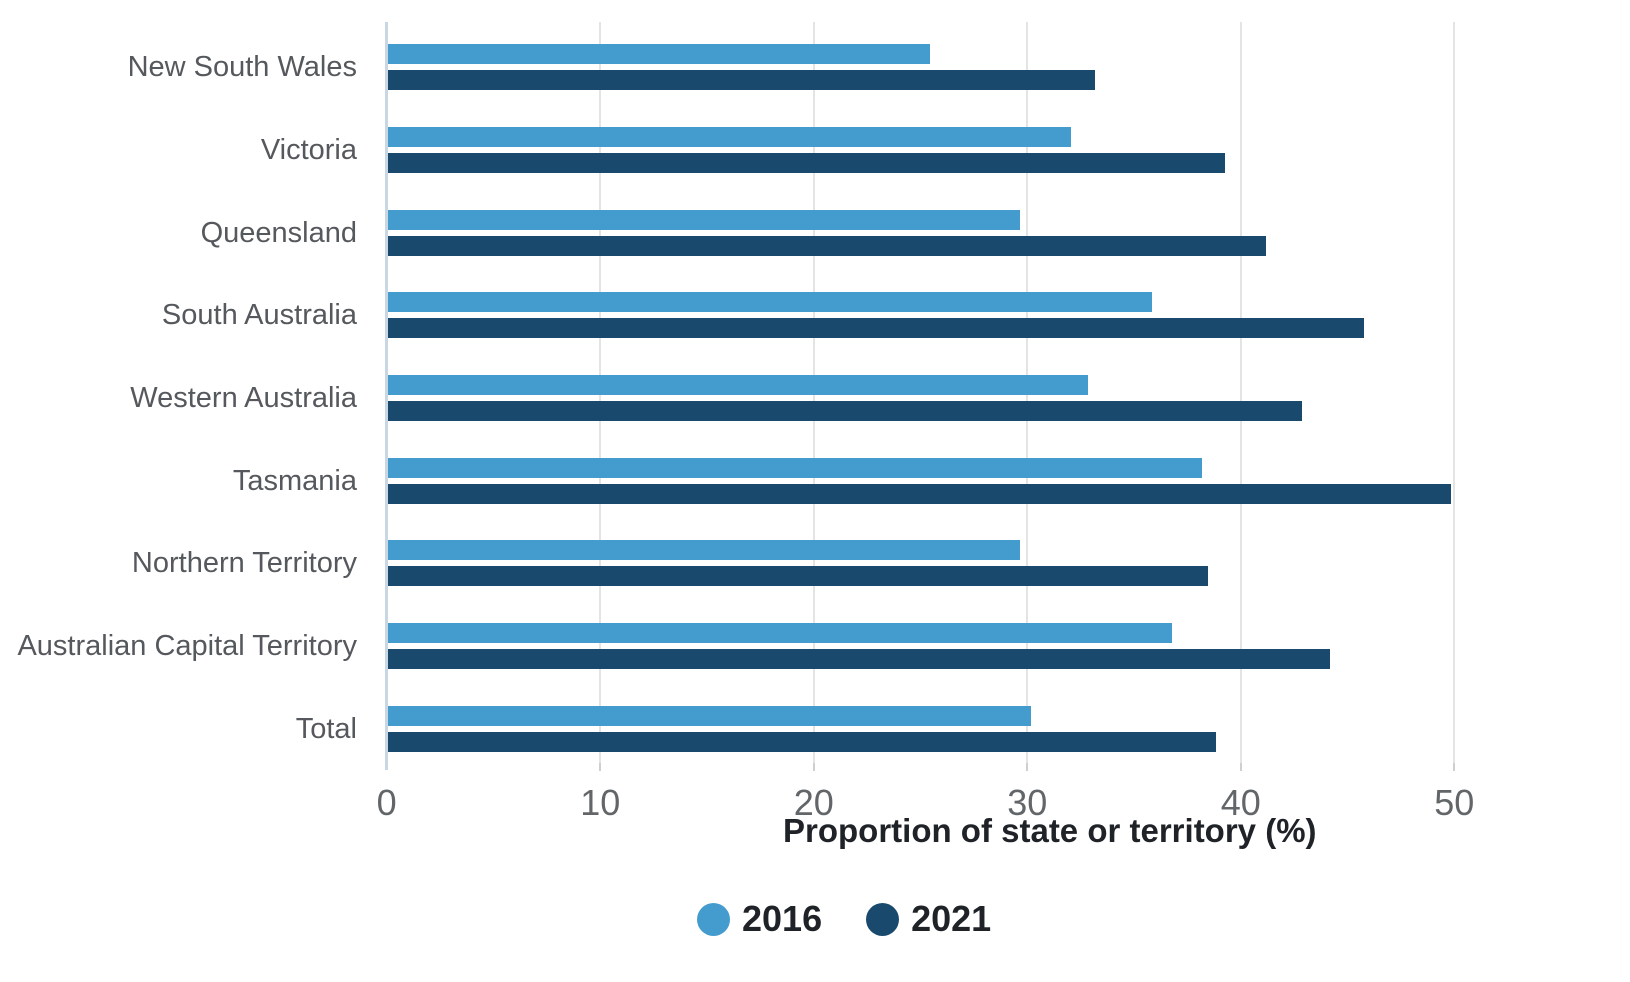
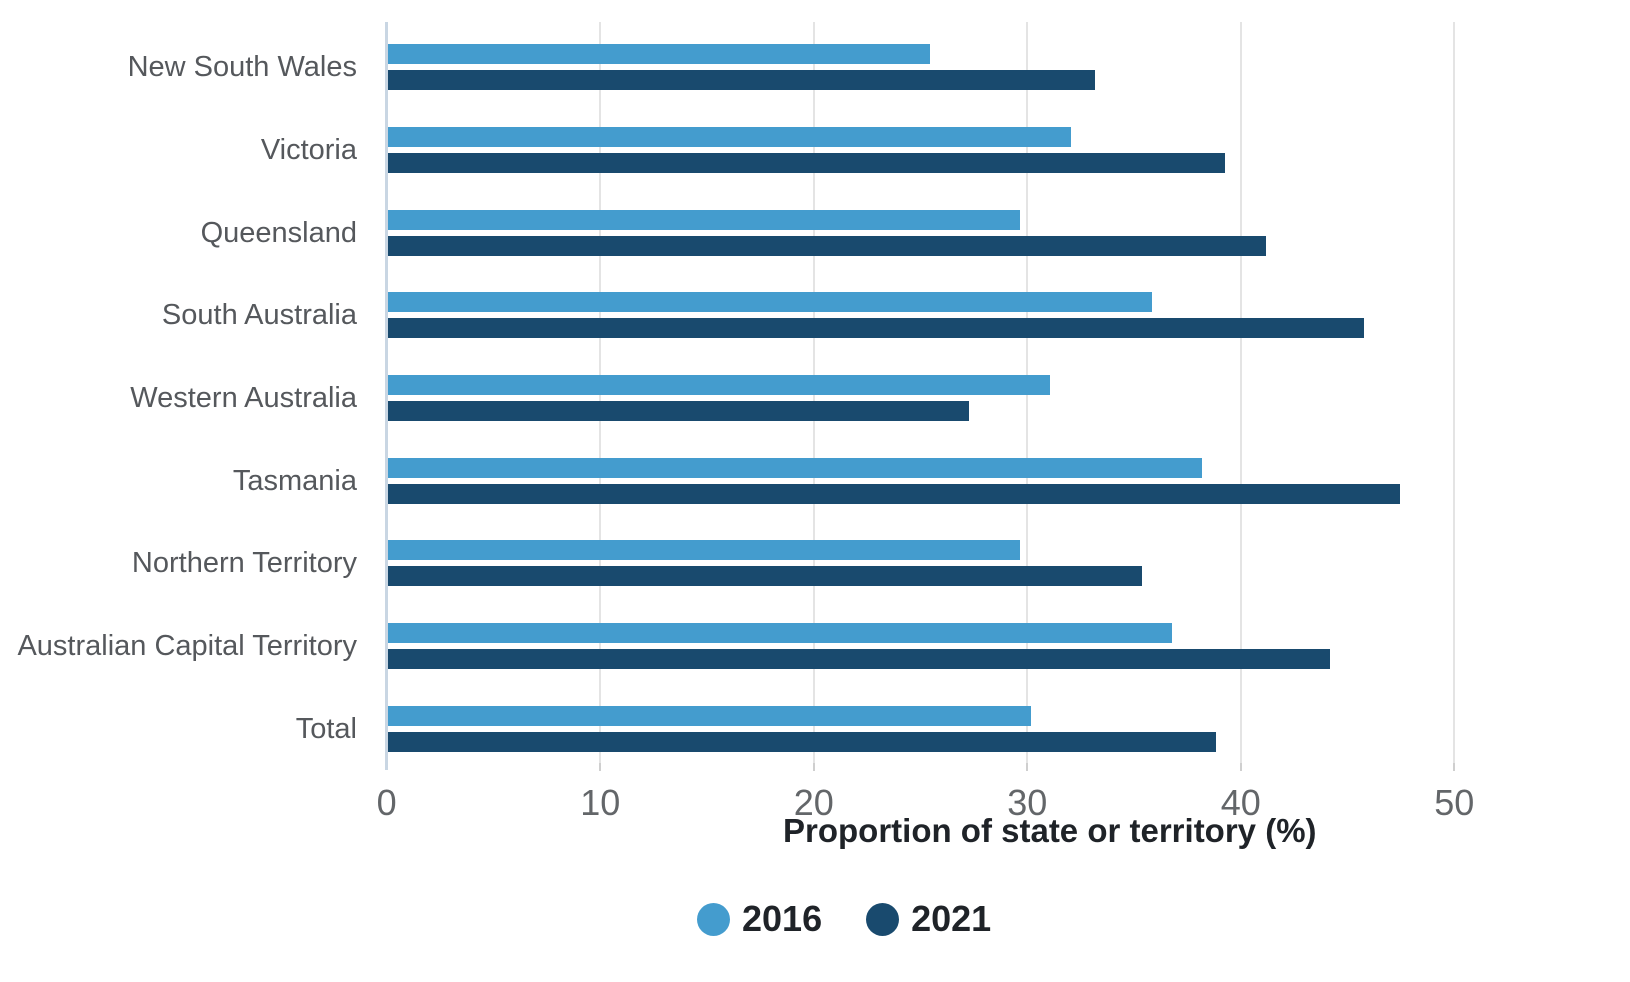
2016/Western Australia: 32.8 -> 31.0
2021/Western Australia: 42.8 -> 27.2
2021/Tasmania: 49.8 -> 47.4
2021/Northern Territory: 38.4 -> 35.3
